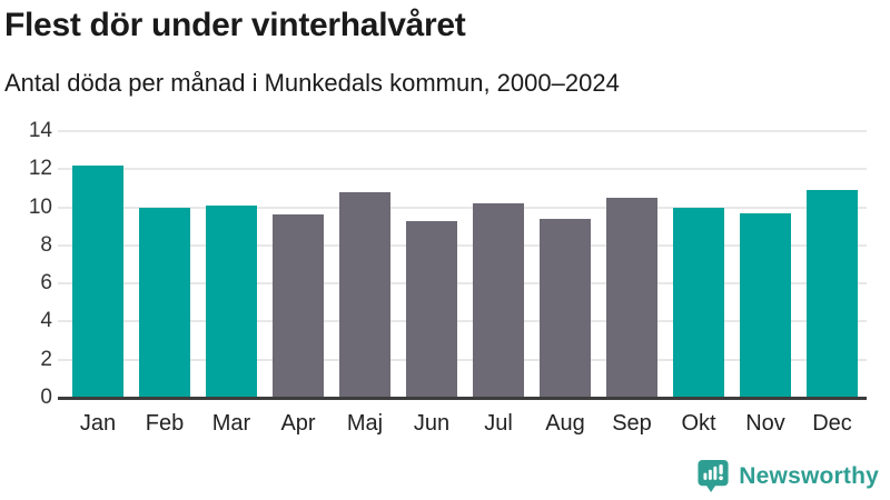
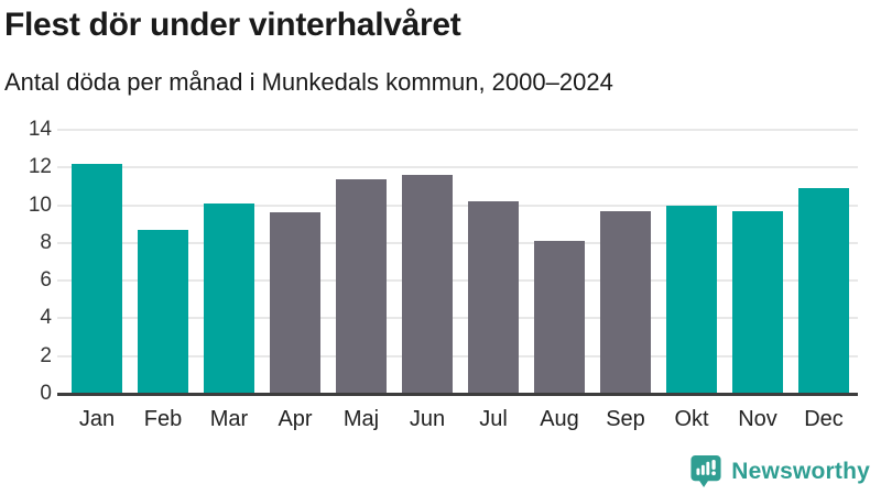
Feb: 10.0 -> 8.7
Maj: 10.8 -> 11.4
Jun: 9.3 -> 11.6
Aug: 9.4 -> 8.1
Sep: 10.5 -> 9.7
